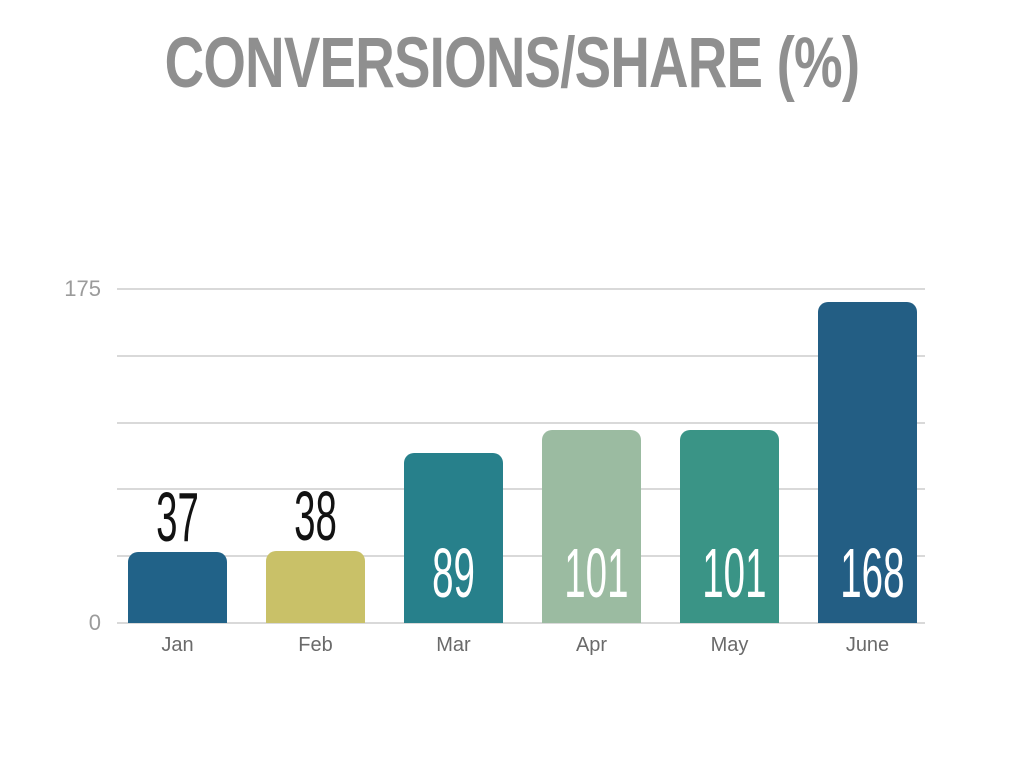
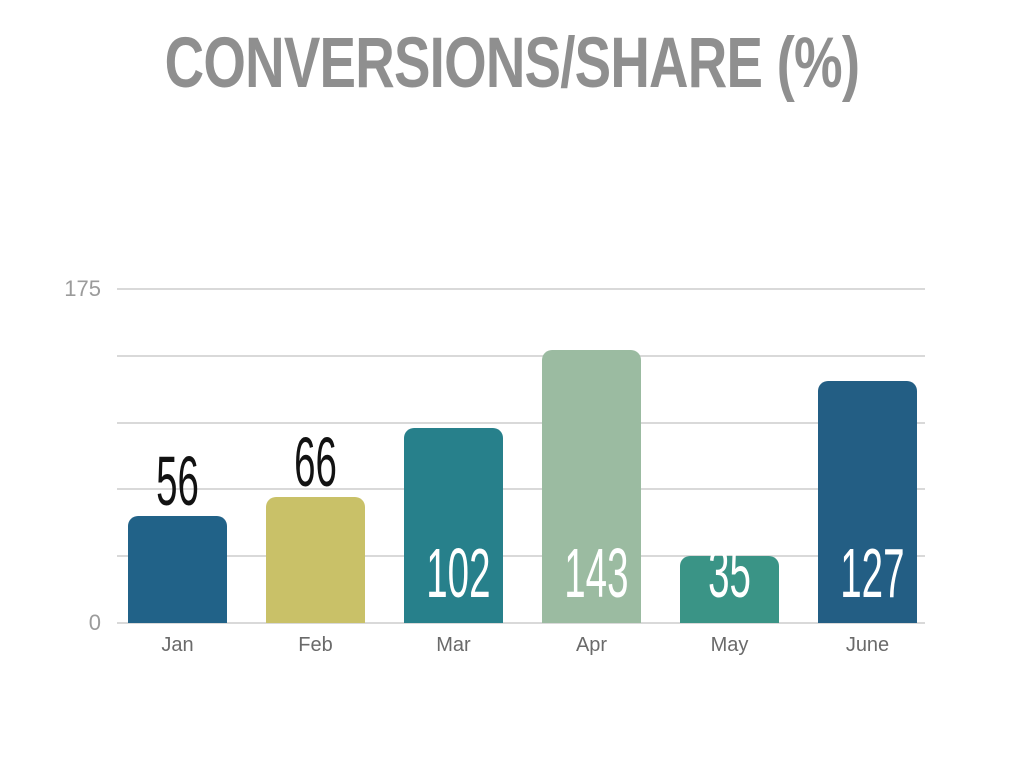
Jan: 37 -> 56
Feb: 38 -> 66
Mar: 89 -> 102
Apr: 101 -> 143
May: 101 -> 35
June: 168 -> 127
